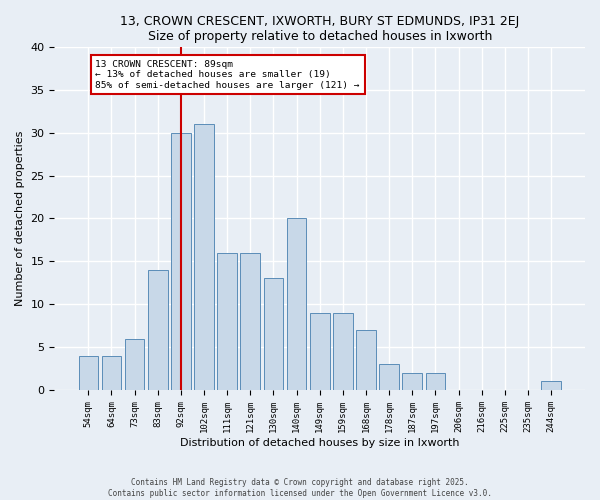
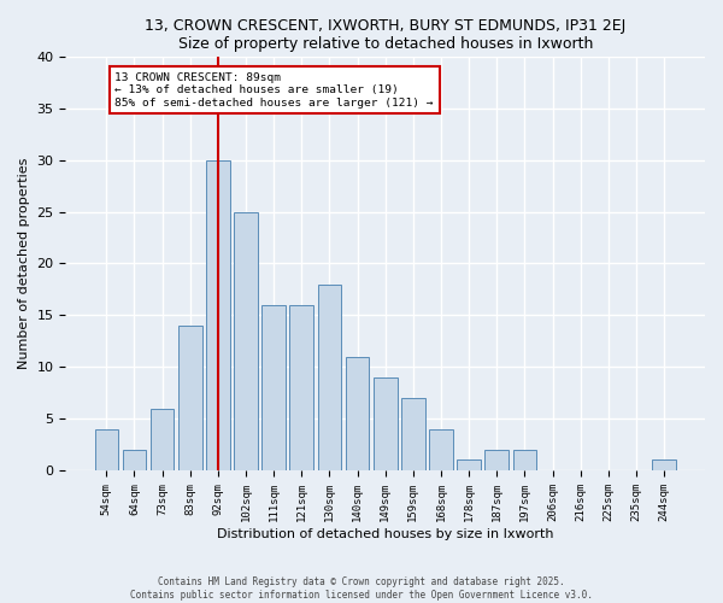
64sqm: 4 -> 2
102sqm: 31 -> 25
130sqm: 13 -> 18
140sqm: 20 -> 11
159sqm: 9 -> 7
168sqm: 7 -> 4
178sqm: 3 -> 1
